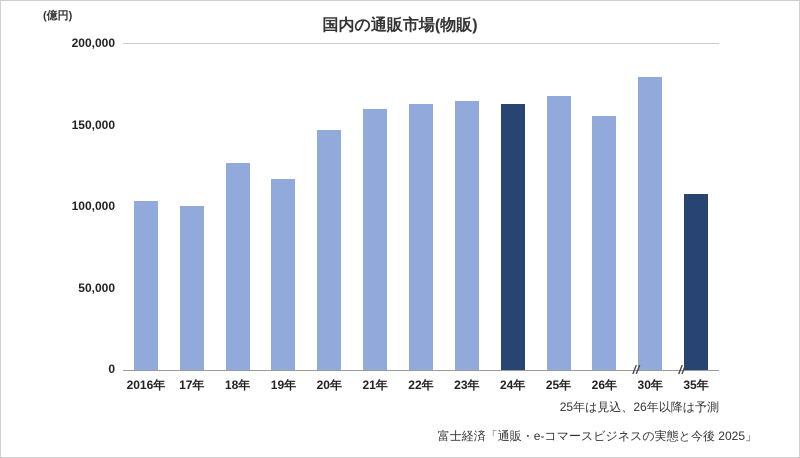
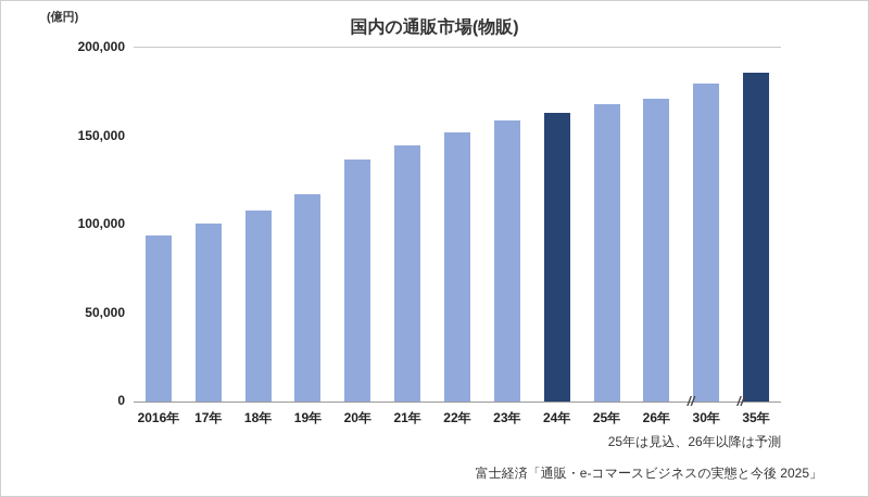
2016年: 104000 -> 94000
18年: 127000 -> 108000
20年: 147000 -> 137000
21年: 160000 -> 145000
22年: 163000 -> 152000
23年: 165000 -> 159000
26年: 156000 -> 171000
35年: 108000 -> 186000
